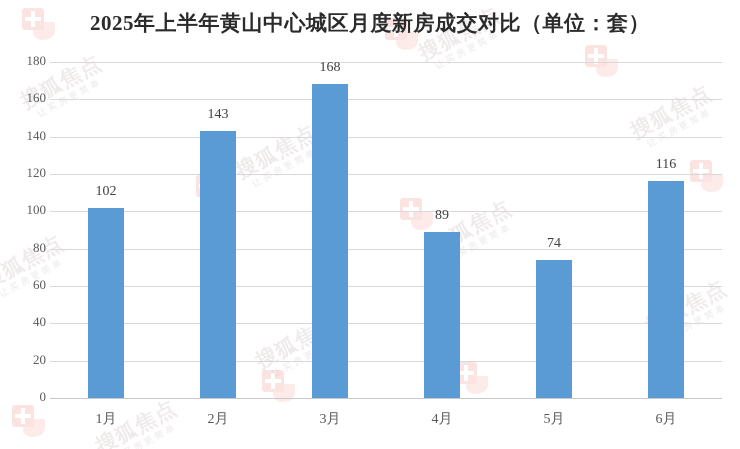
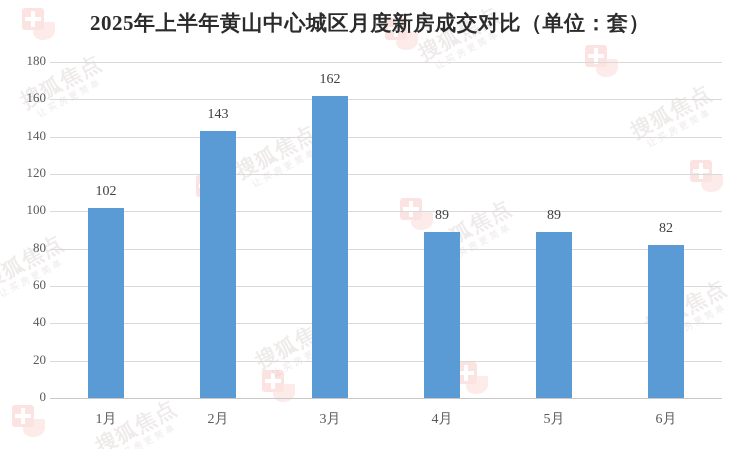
3月: 168 -> 162
5月: 74 -> 89
6月: 116 -> 82
